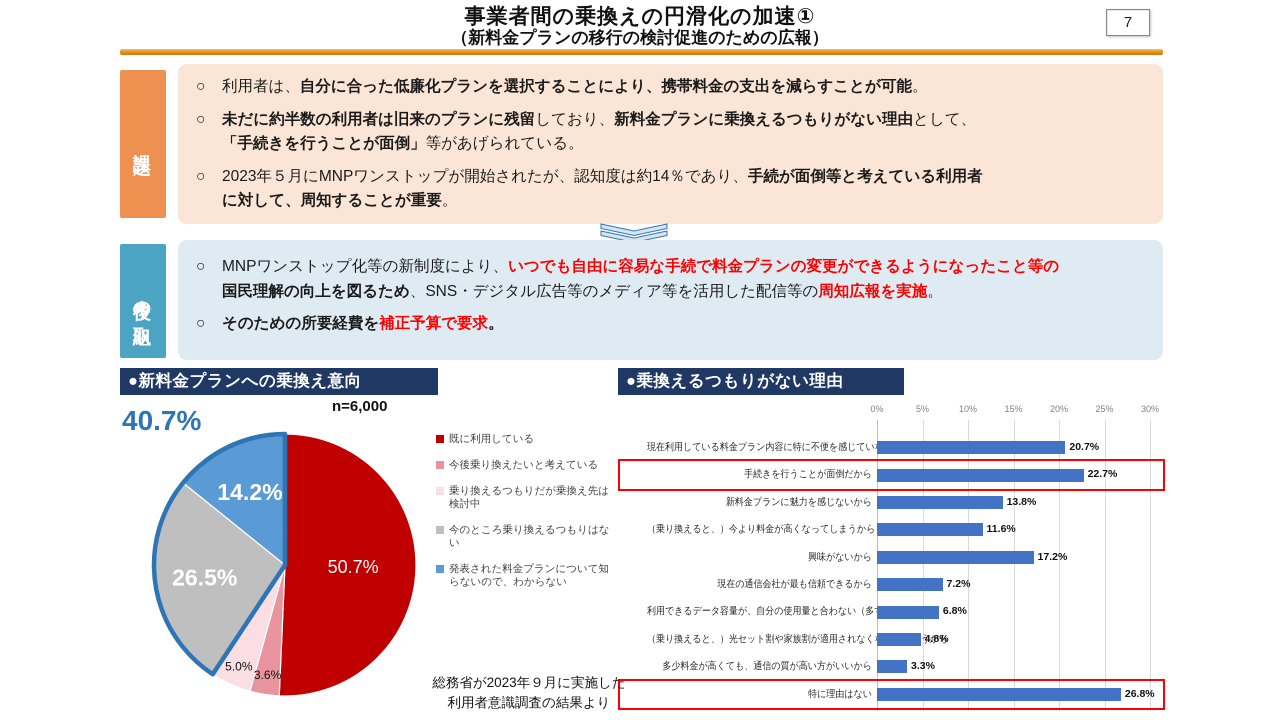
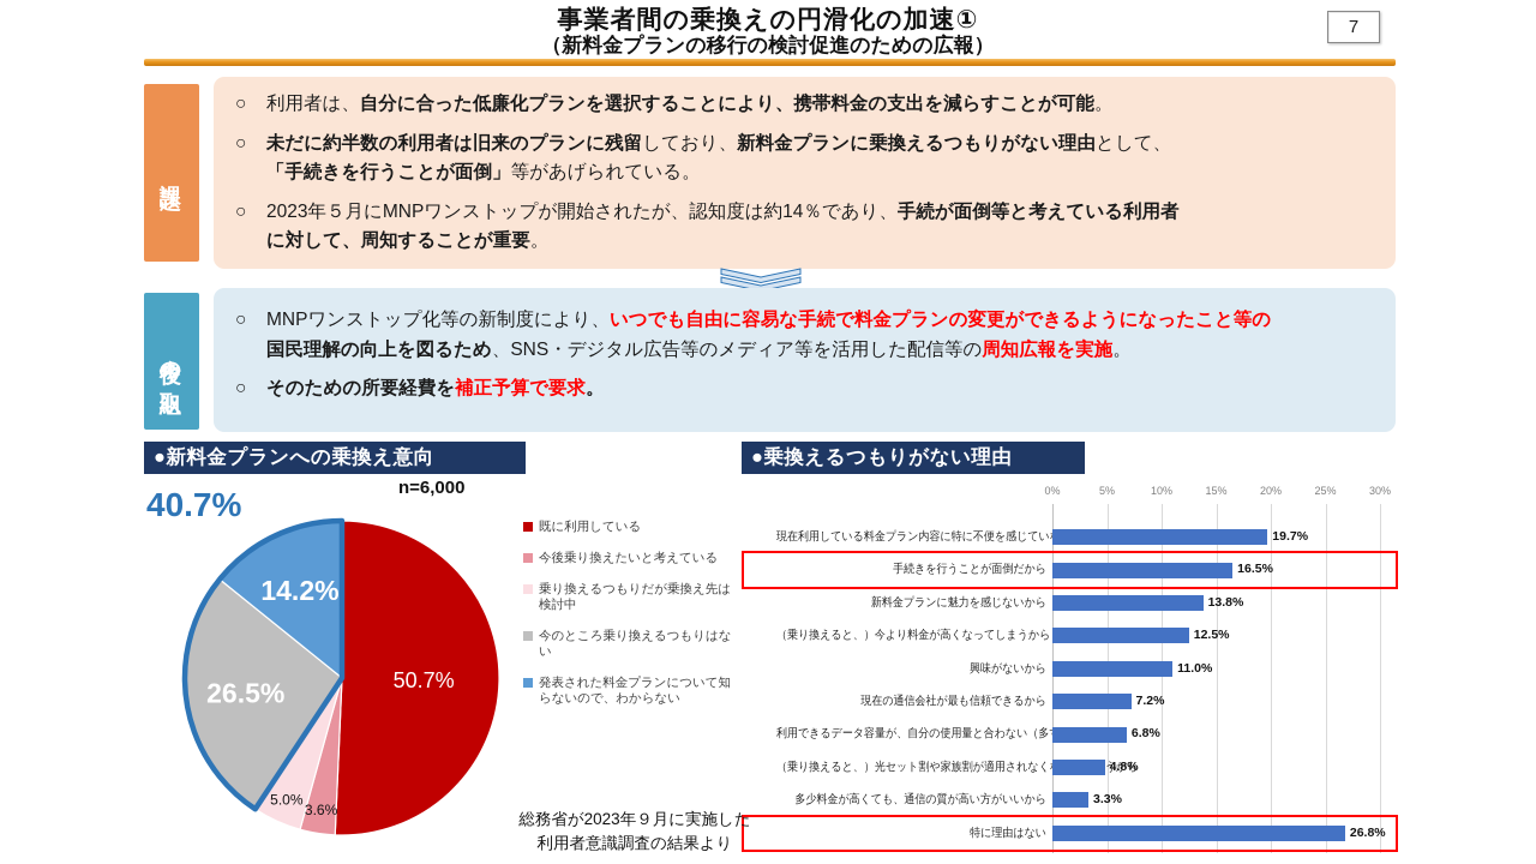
●乗換えるつもりがない理由/現在利用している料金プラン内容に特に不便を感じていないから: 20.7% -> 19.7%
●乗換えるつもりがない理由/手続きを行うことが面倒だから: 22.7% -> 16.5%
●乗換えるつもりがない理由/（乗り換えると、）今より料金が高くなってしまうから: 11.6% -> 12.5%
●乗換えるつもりがない理由/興味がないから: 17.2% -> 11.0%
